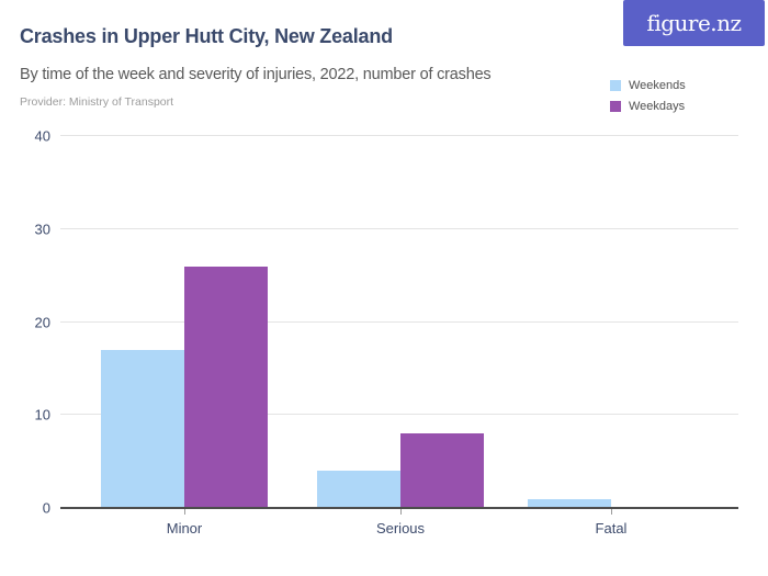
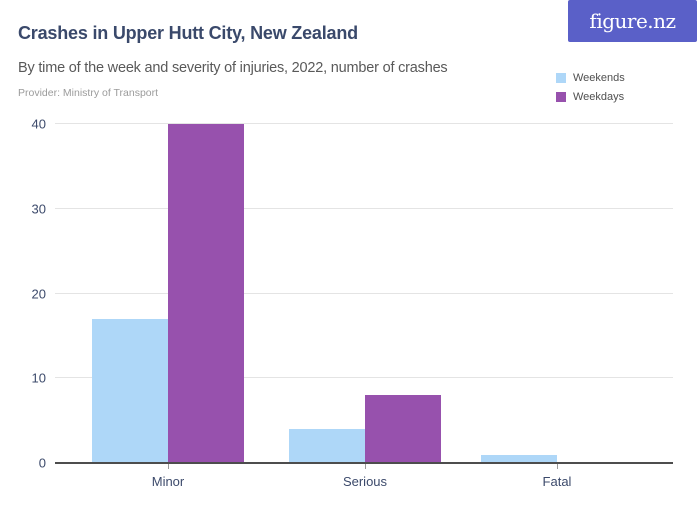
Weekdays/Minor: 26 -> 40
